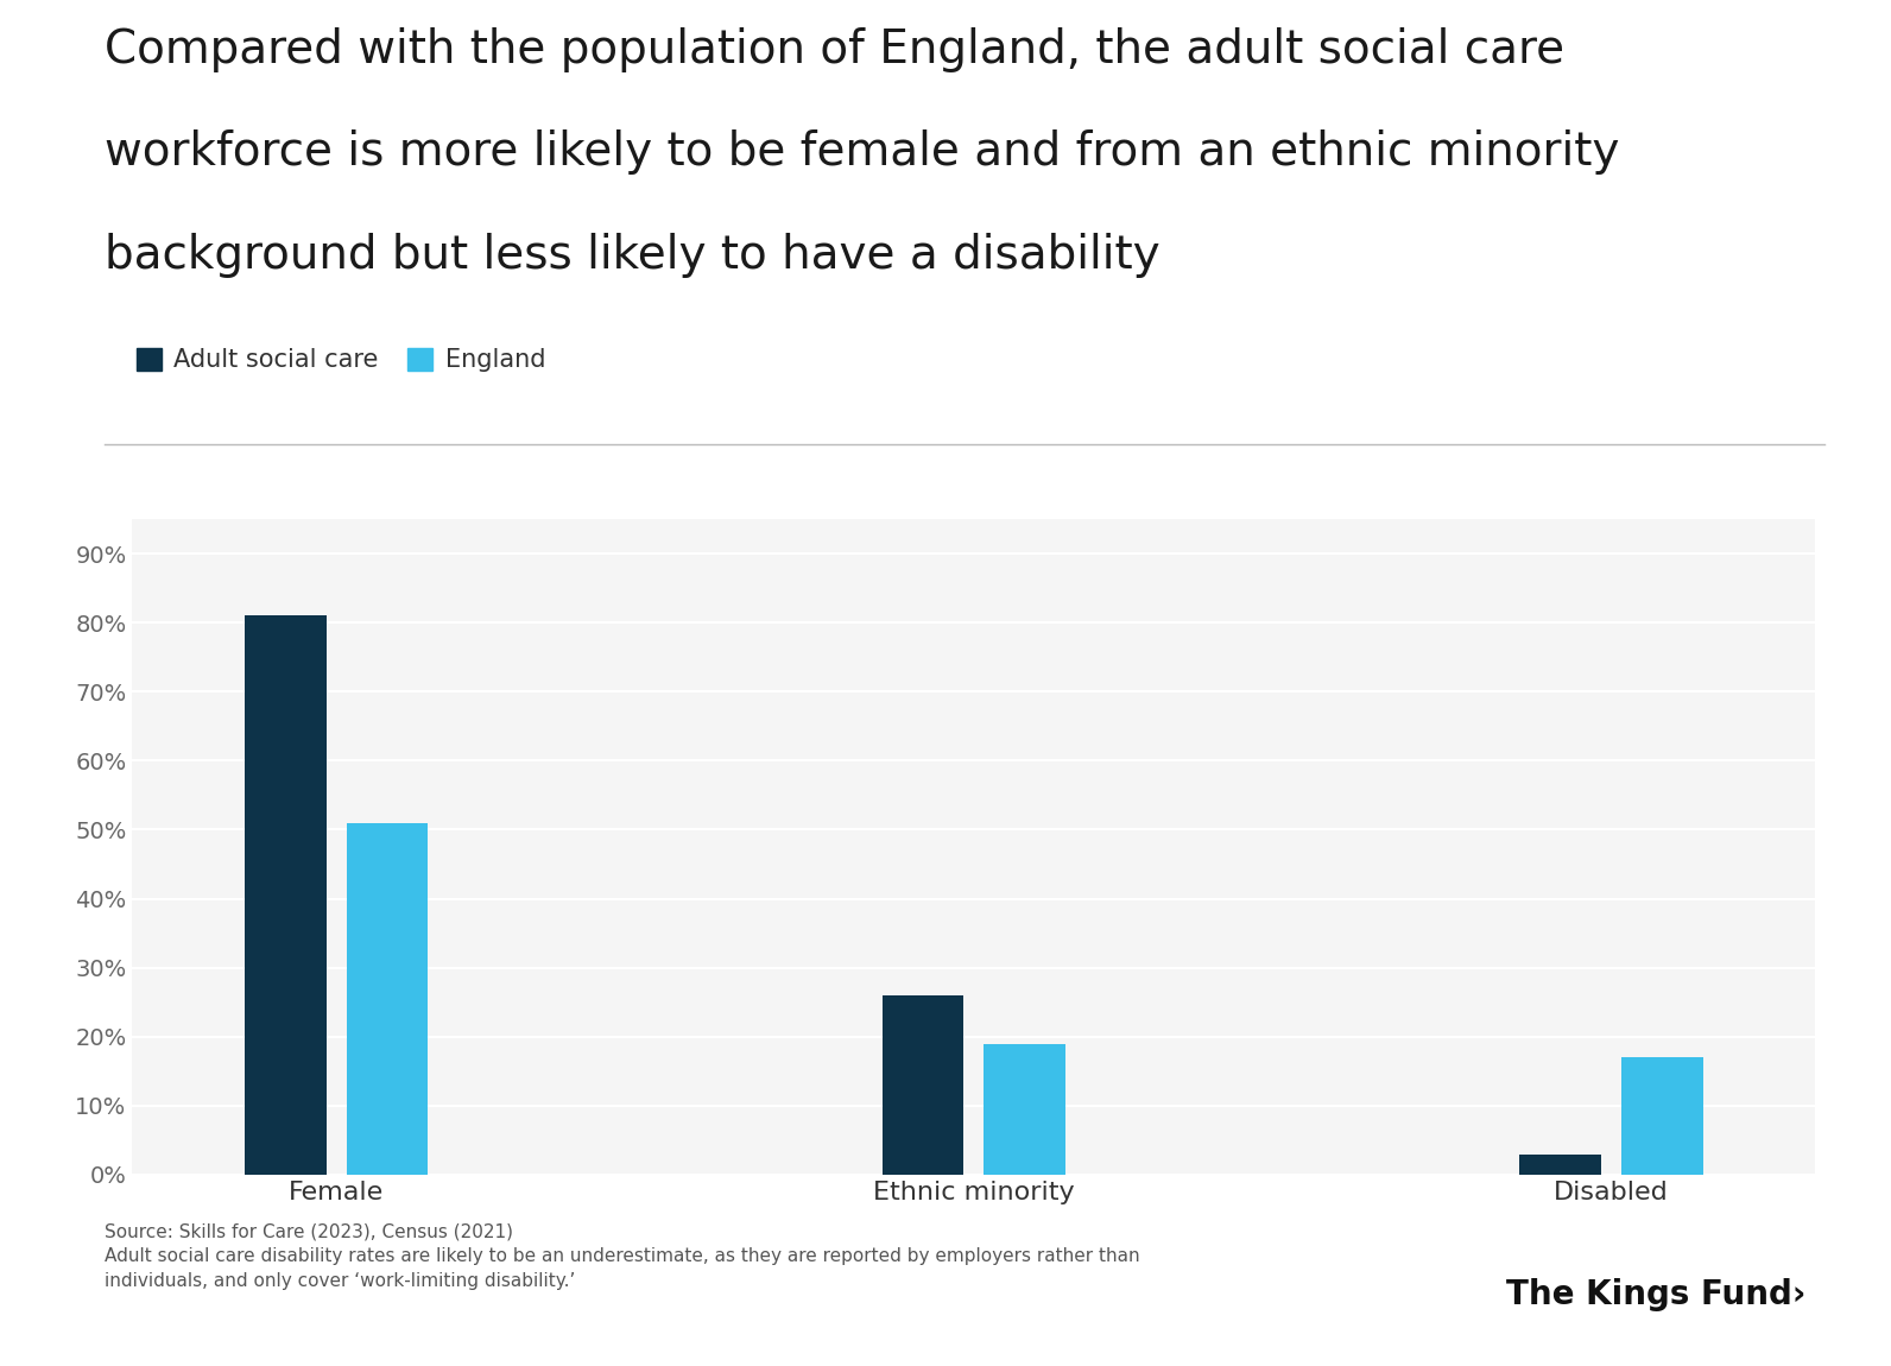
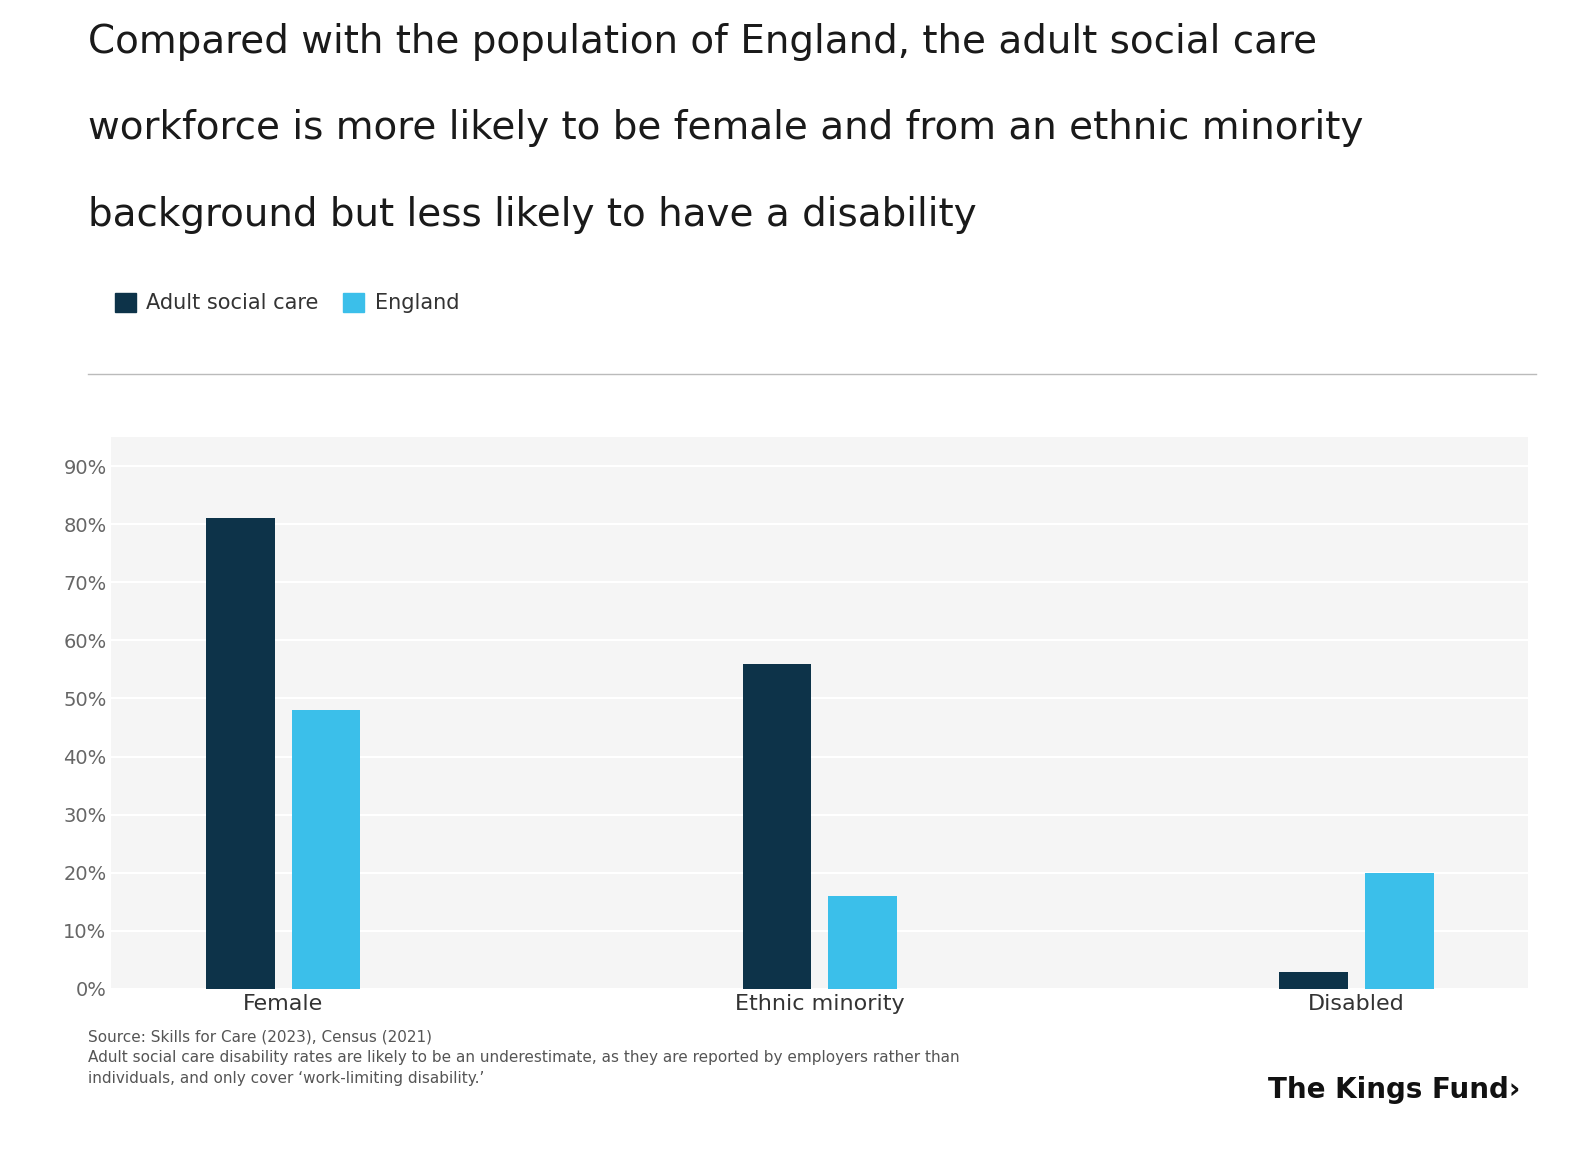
England/Female: 51% -> 48%
Adult social care/Ethnic minority: 26% -> 56%
England/Ethnic minority: 19% -> 16%
England/Disabled: 17% -> 20%
